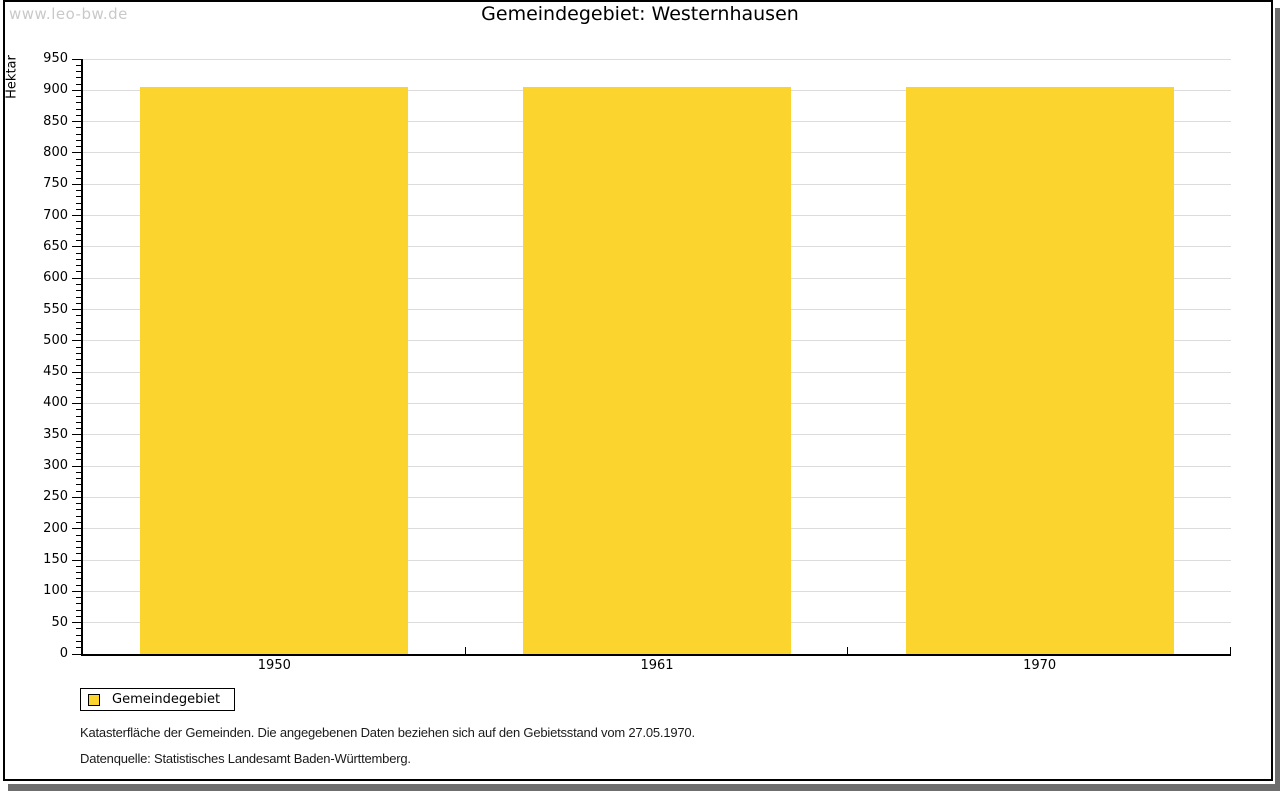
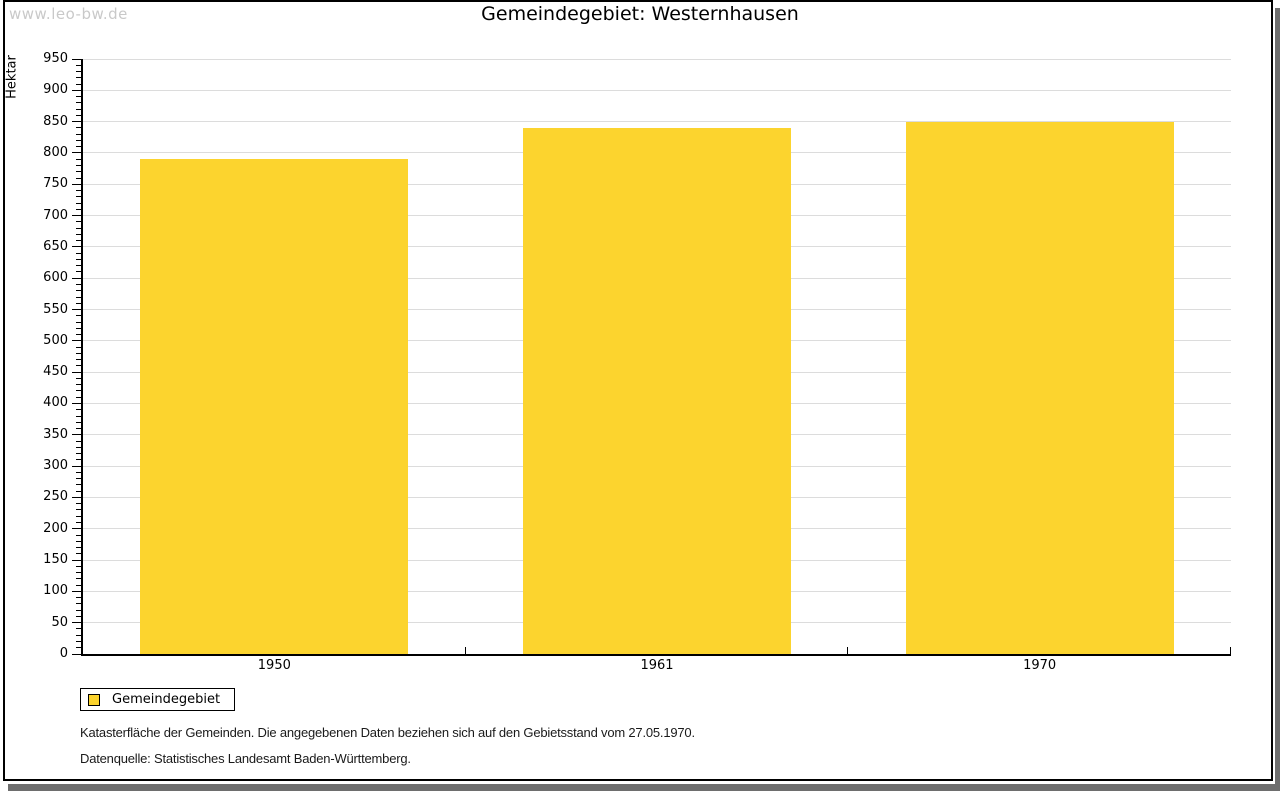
1950: 900 -> 790
1961: 900 -> 840
1970: 900 -> 850
